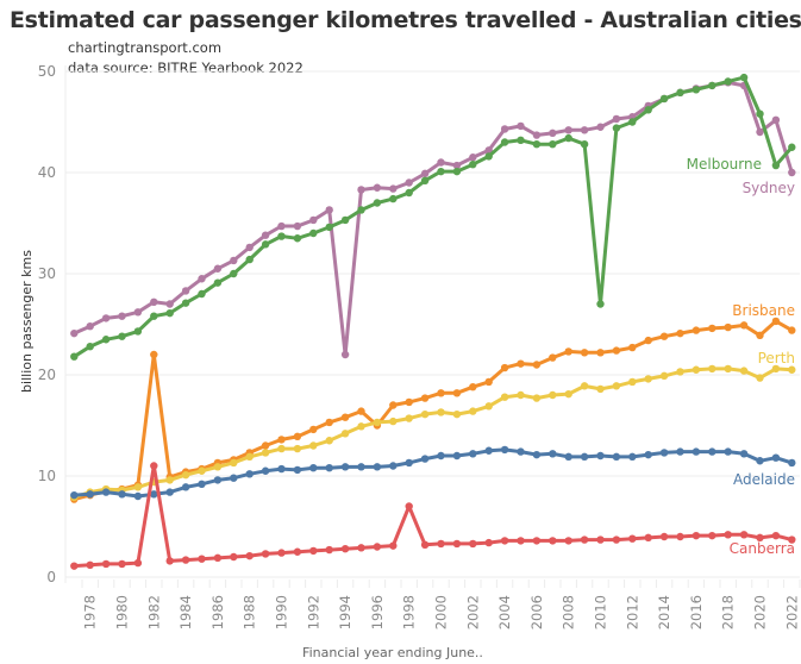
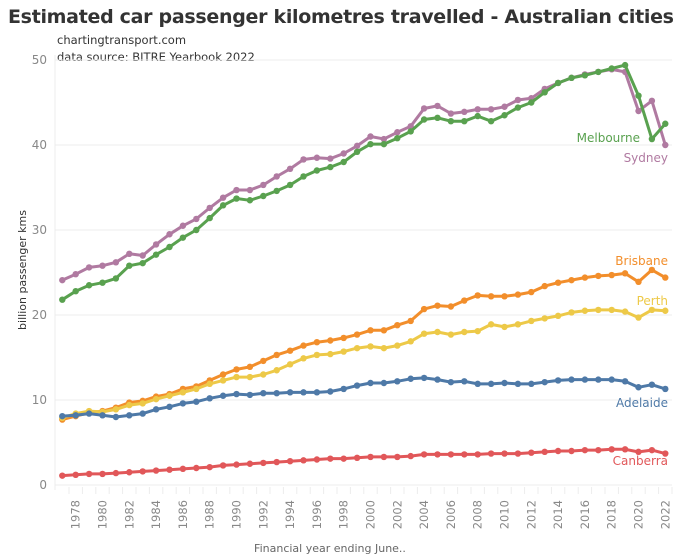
Brisbane/1982: 22 -> 10
Canberra/1982: 11 -> 2
Sydney/1994: 22 -> 37
Brisbane/1996: 15 -> 17
Canberra/1998: 7 -> 3
Melbourne/2010: 27 -> 44
